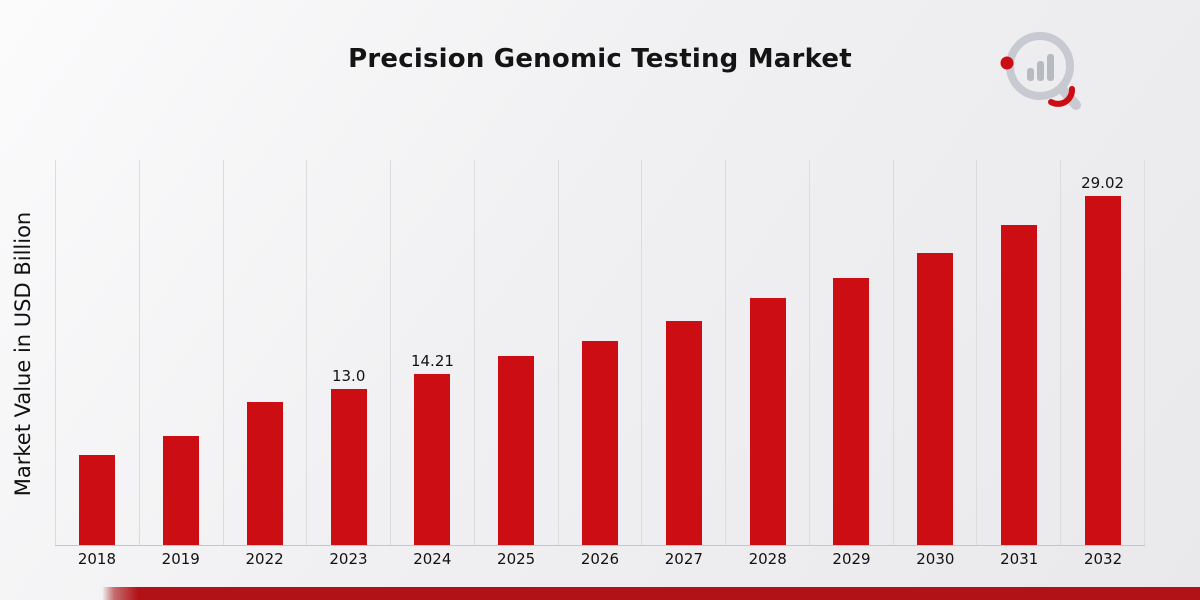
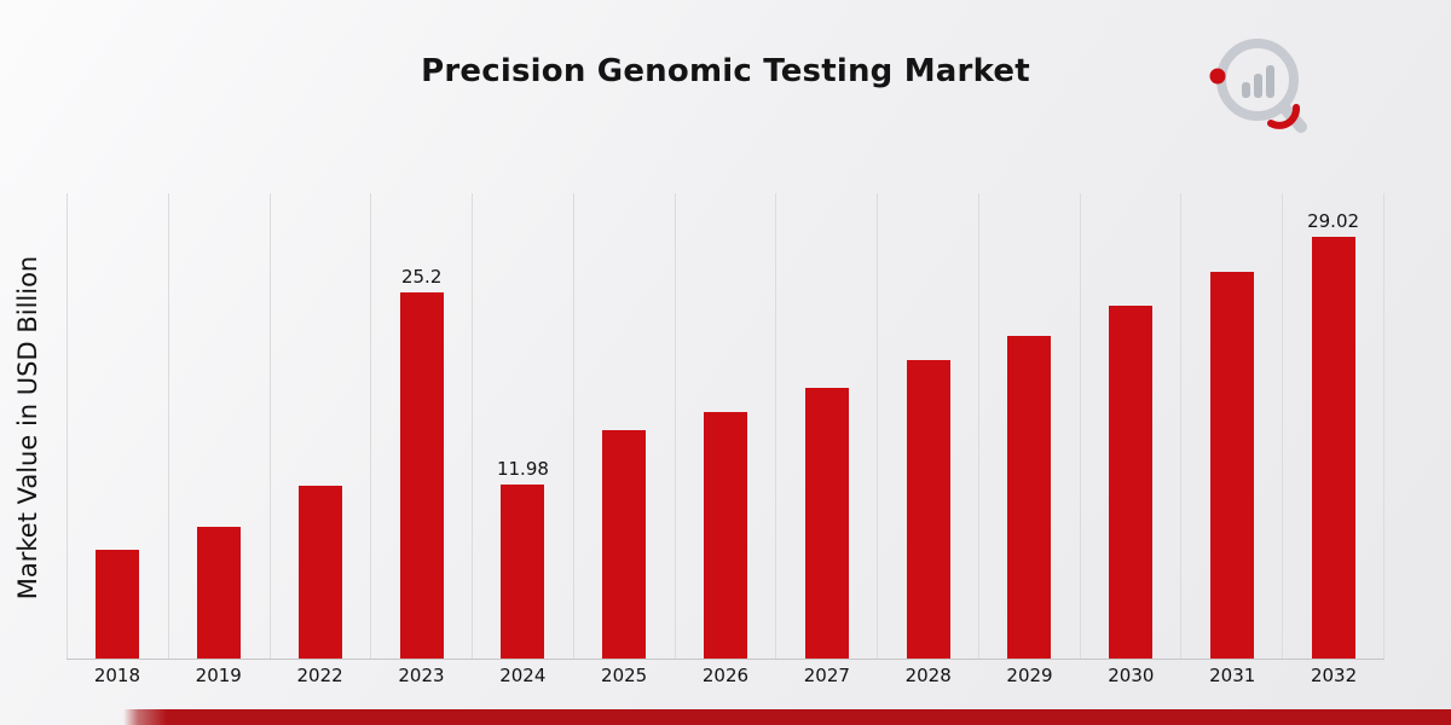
2023: 13.0 -> 25.2
2024: 14.21 -> 11.98
